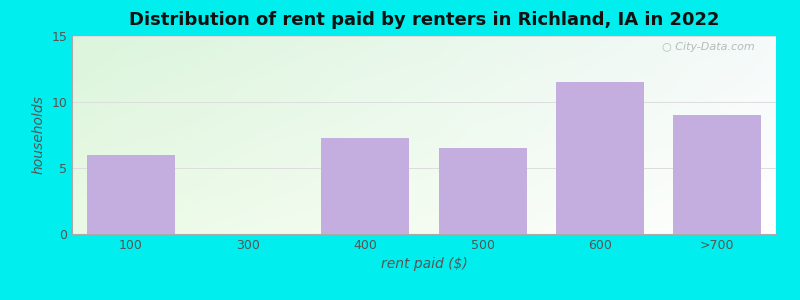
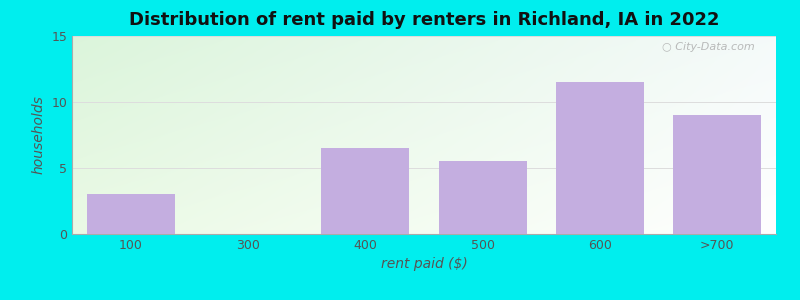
100: 6.0 -> 3.0
400: 7.3 -> 6.5
500: 6.5 -> 5.5
